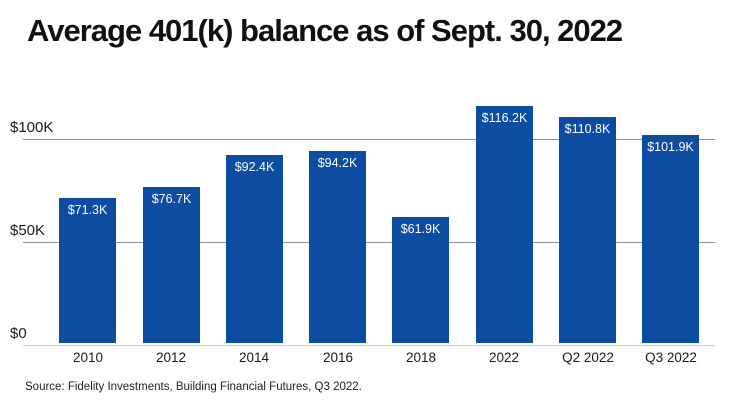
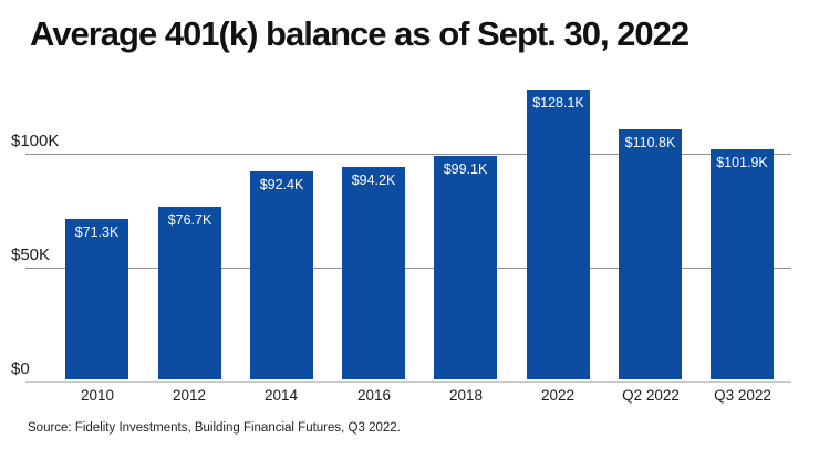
2018: $61.9K -> $99.1K
2022: $116.2K -> $128.1K
